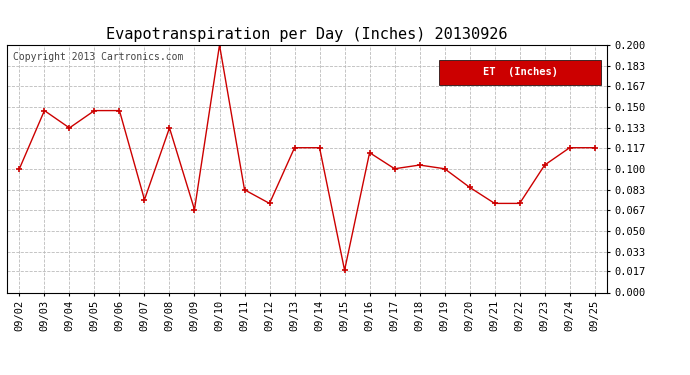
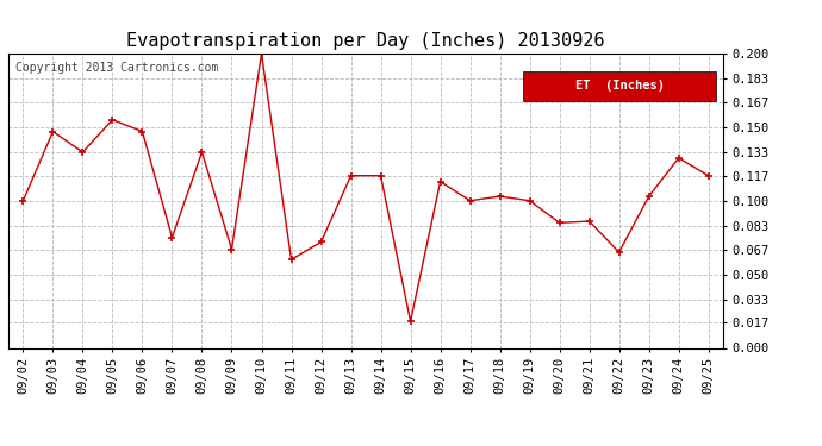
09/05: 0.147 -> 0.155
09/11: 0.083 -> 0.060
09/21: 0.072 -> 0.086
09/22: 0.072 -> 0.065
09/24: 0.117 -> 0.129
